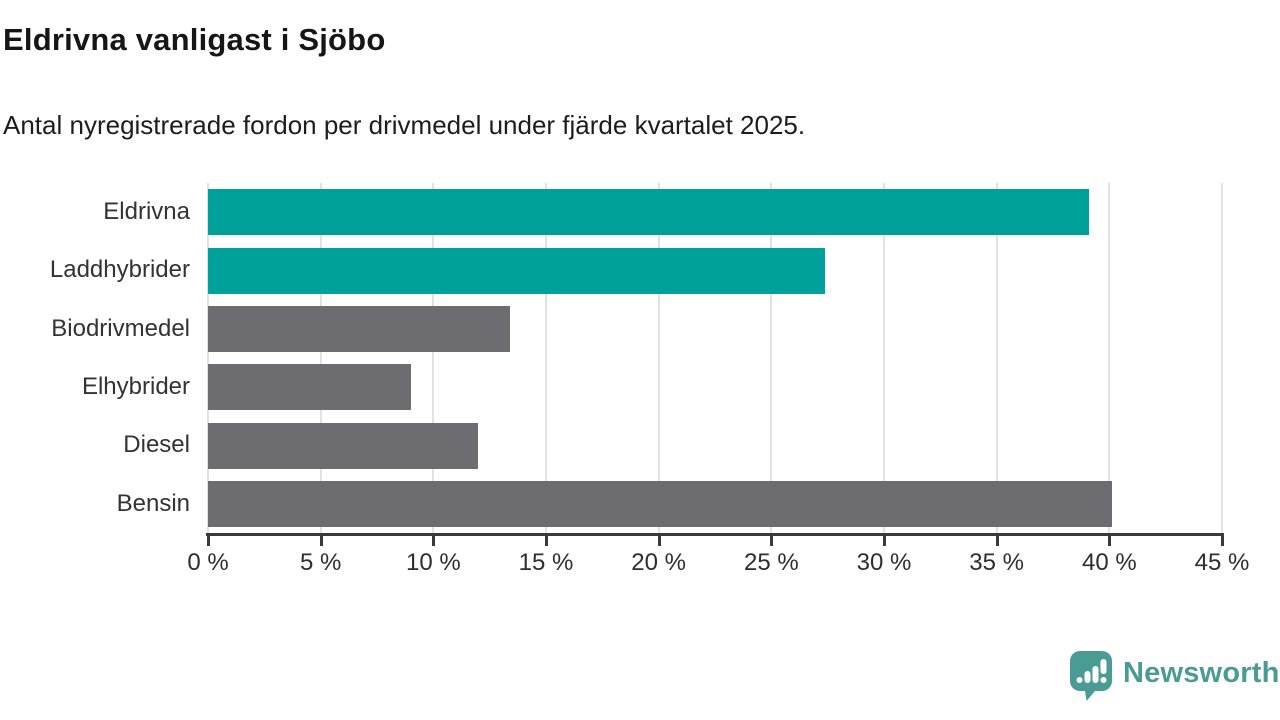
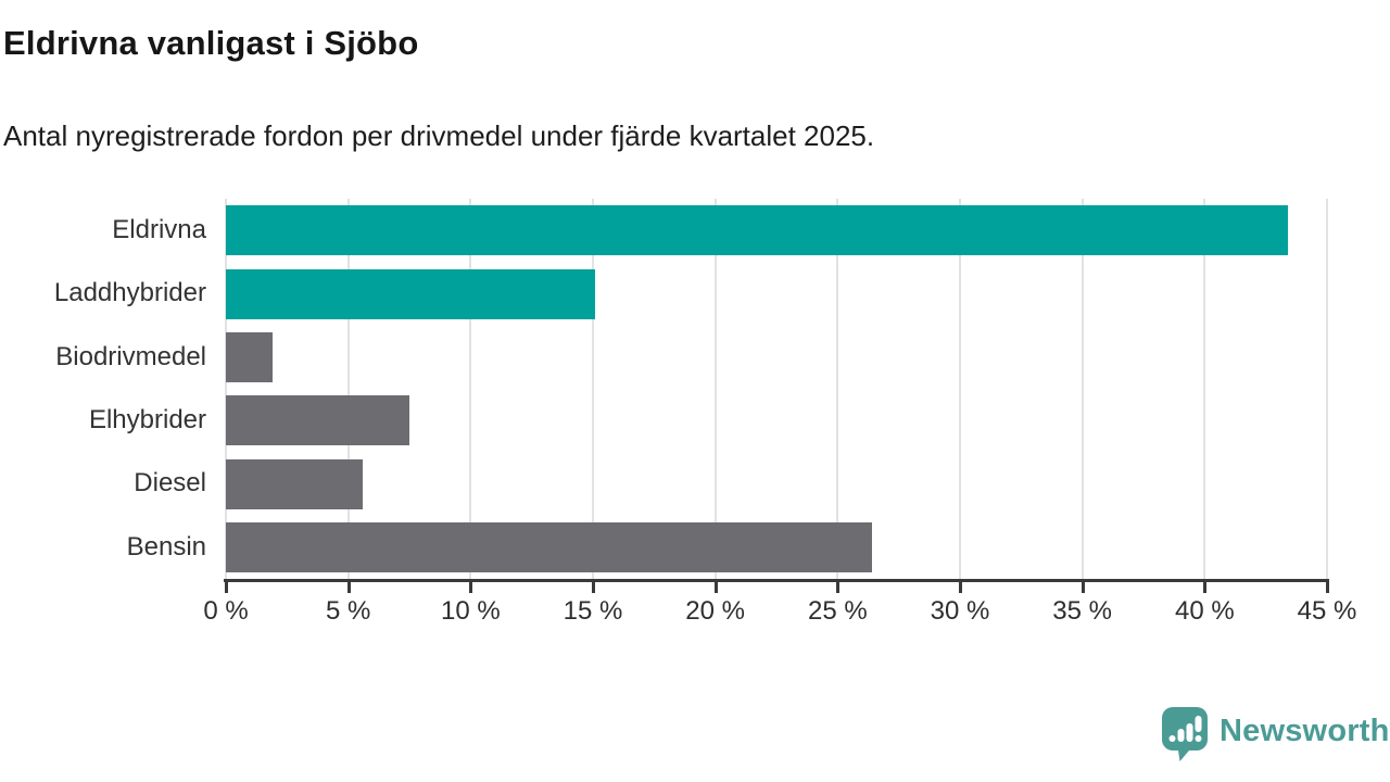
Eldrivna: 39.1% -> 43.4%
Laddhybrider: 27.4% -> 15.1%
Biodrivmedel: 13.4% -> 1.9%
Elhybrider: 9.0% -> 7.5%
Diesel: 12.0% -> 5.6%
Bensin: 40.1% -> 26.4%
